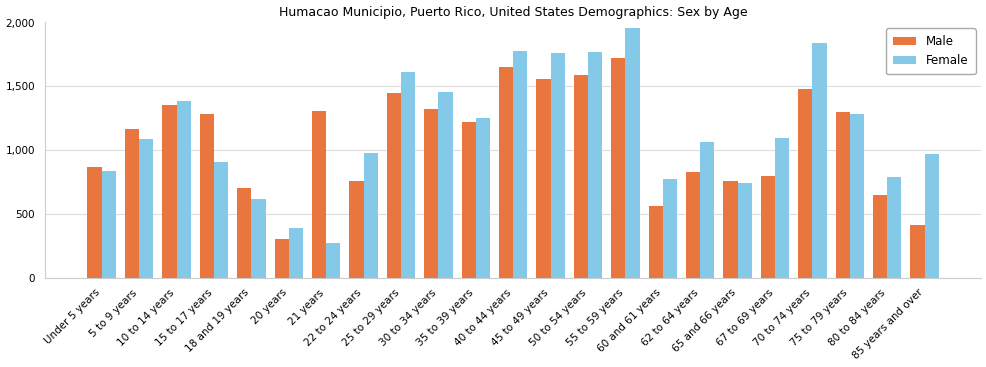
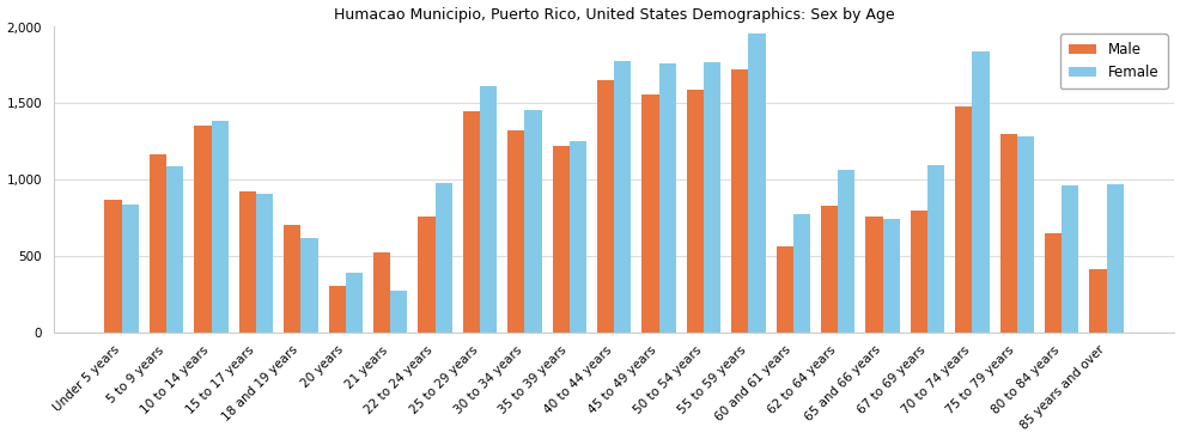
Male/15 to 17 years: 1,280 -> 920
Male/21 years: 1,310 -> 520
Female/80 to 84 years: 790 -> 960
